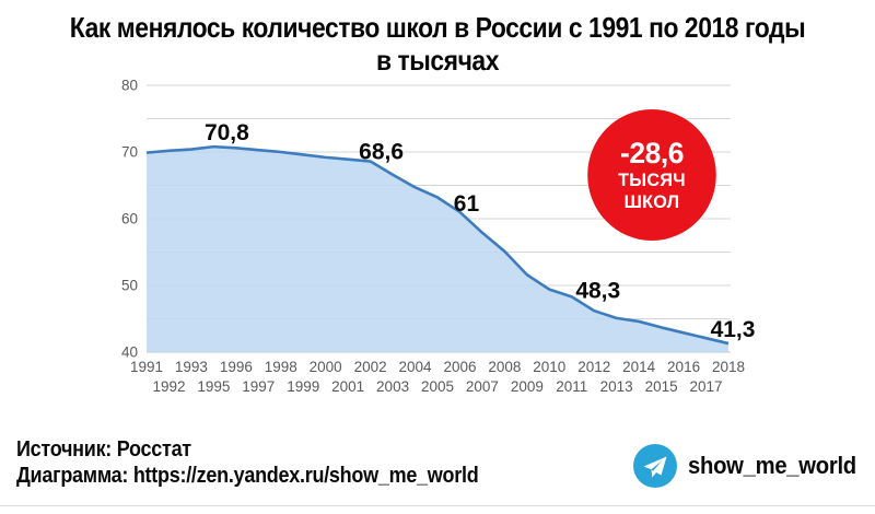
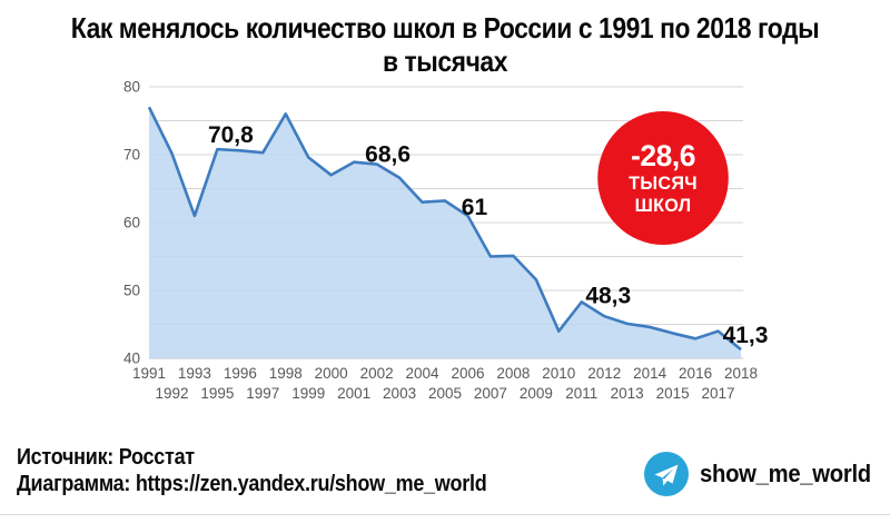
1991: 70 -> 77
1993: 70 -> 61
1998: 70 -> 76
2000: 69 -> 67
2004: 65 -> 63
2007: 58 -> 55
2010: 49 -> 44
2017: 42 -> 44
